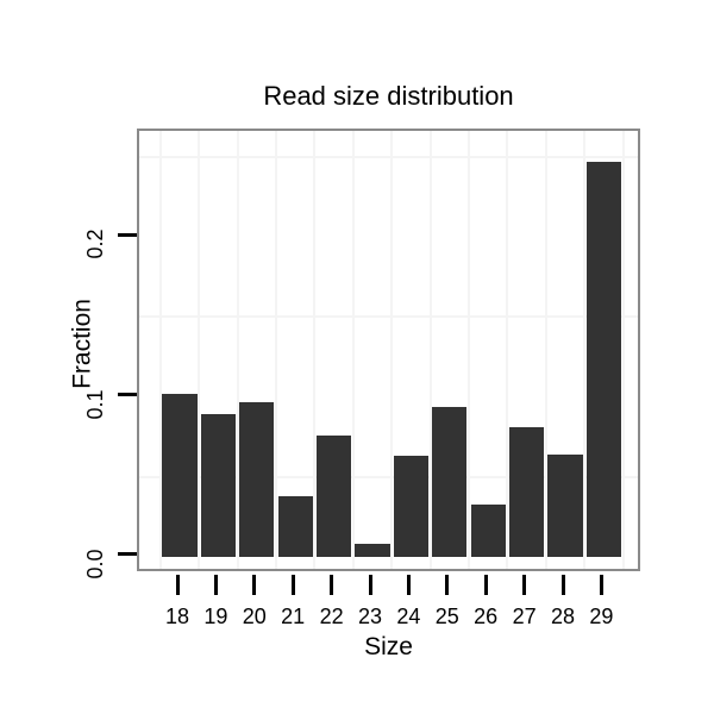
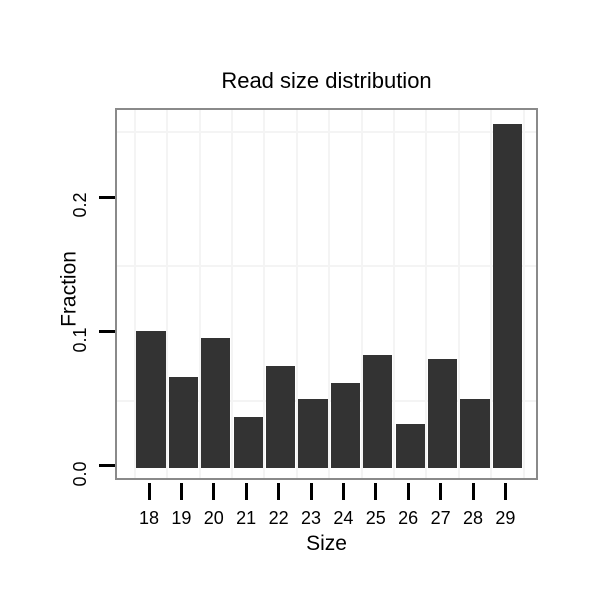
19: 0.089 -> 0.068
23: 0.008 -> 0.051
25: 0.094 -> 0.084
28: 0.064 -> 0.051
29: 0.247 -> 0.256
